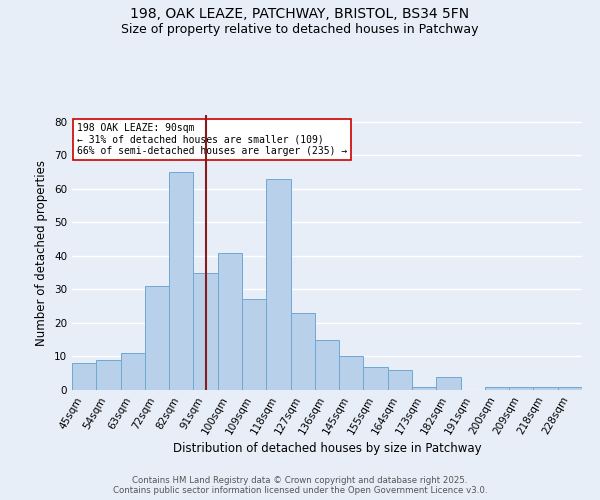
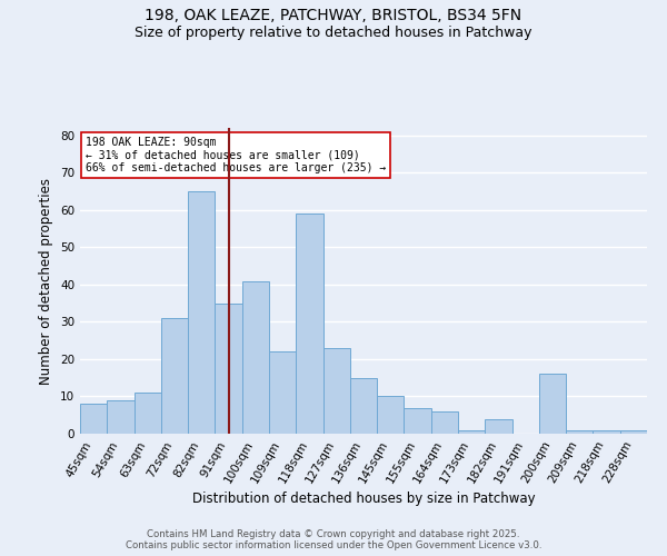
109sqm: 27 -> 22
118sqm: 63 -> 59
200sqm: 1 -> 16
